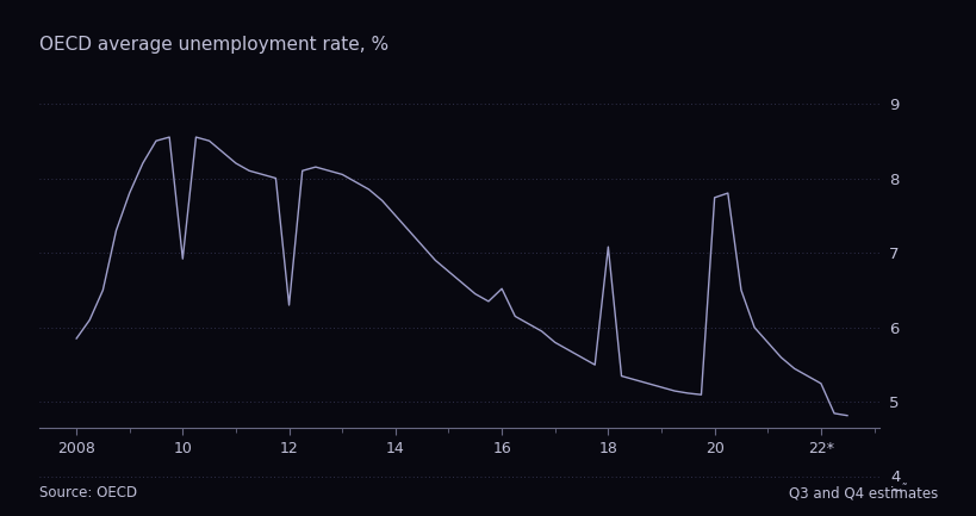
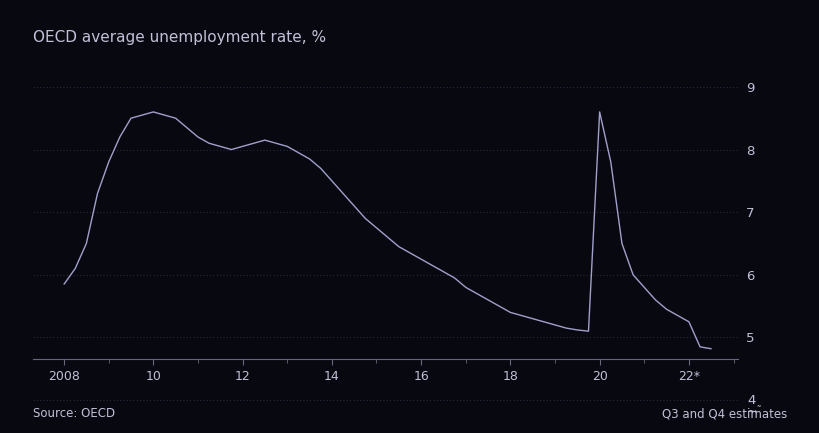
10: 6.92 -> 8.60
12: 6.30 -> 8.05
16: 6.52 -> 6.25
18: 7.08 -> 5.40
20: 7.74 -> 8.60
